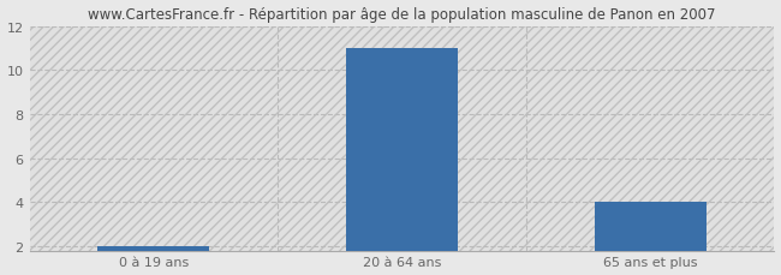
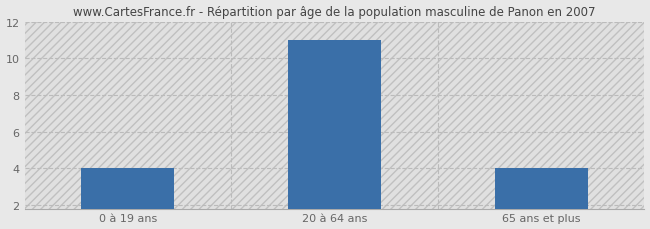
0 à 19 ans: 2 -> 4
